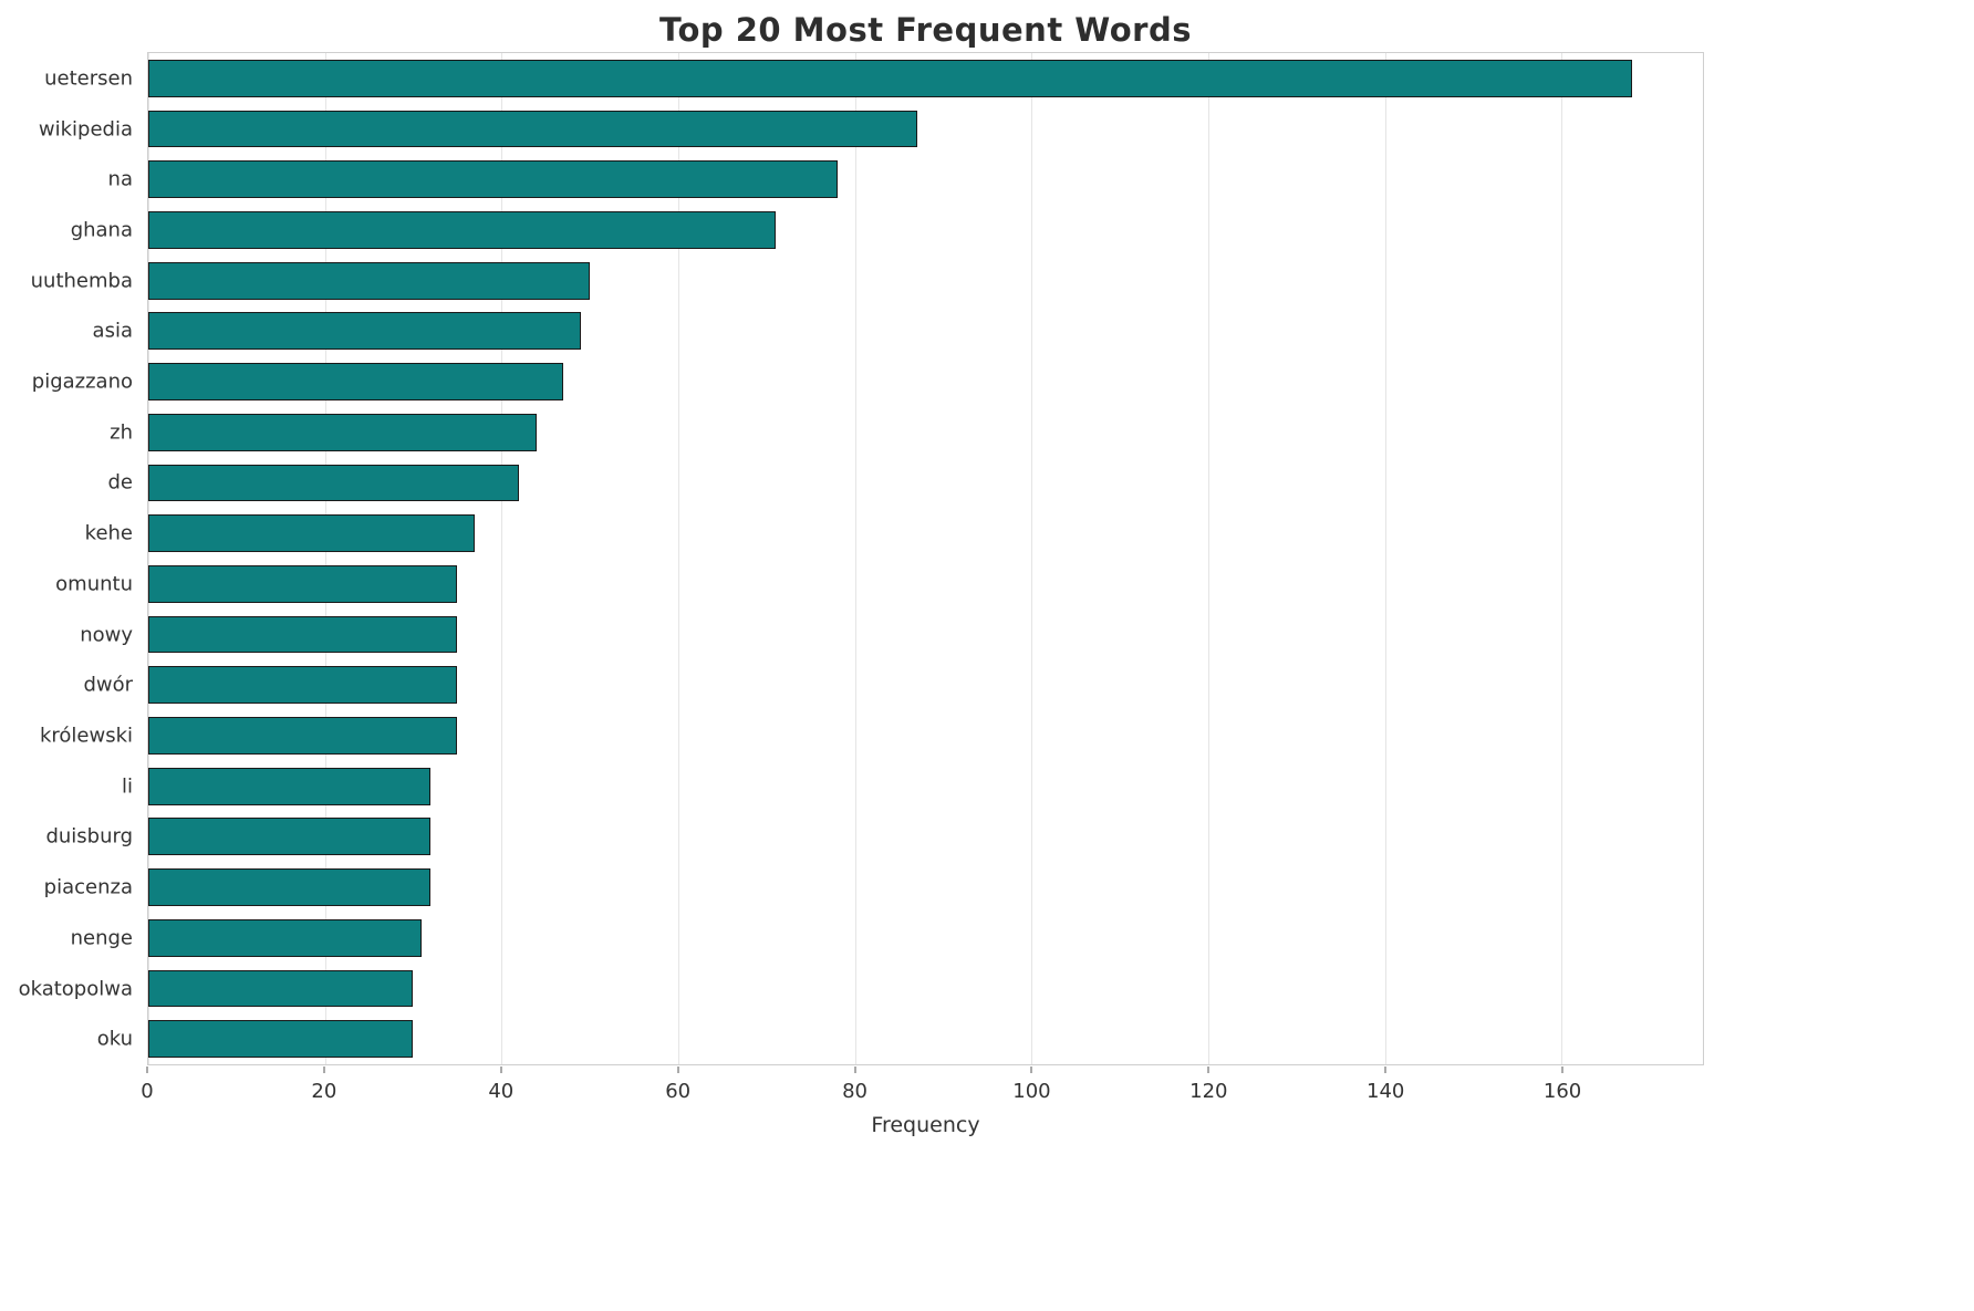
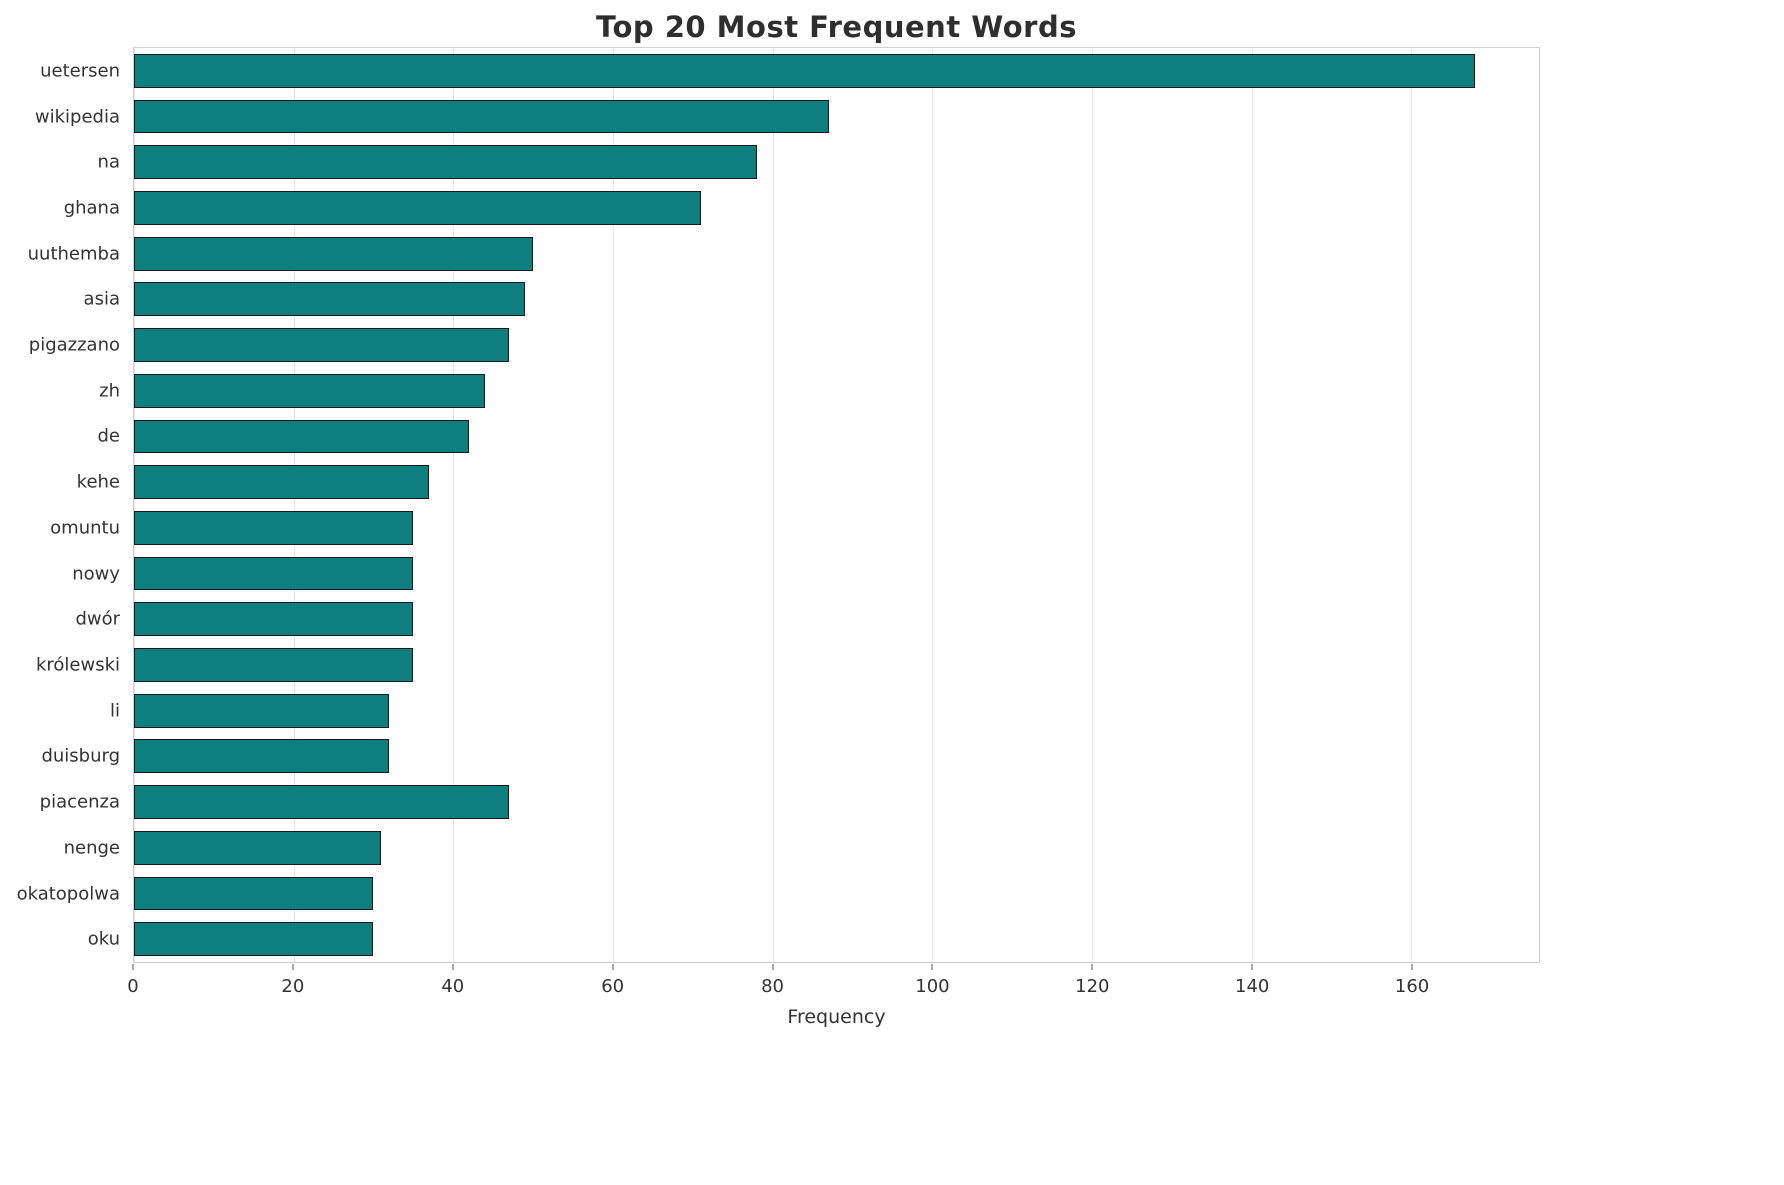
piacenza: 32 -> 47
